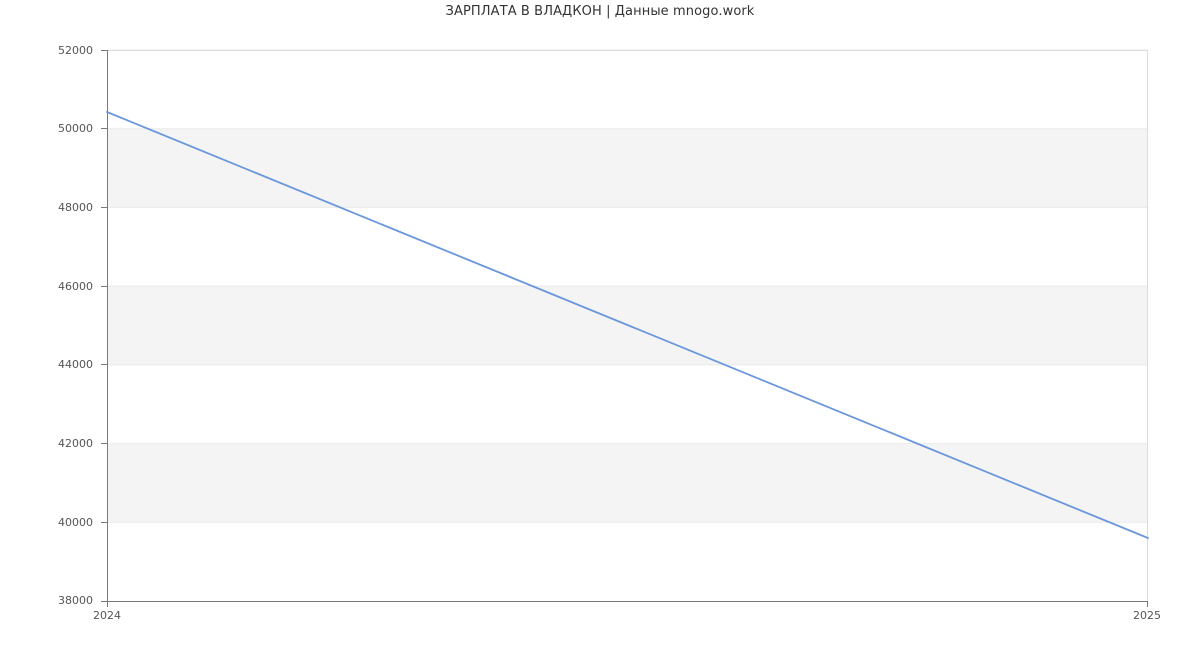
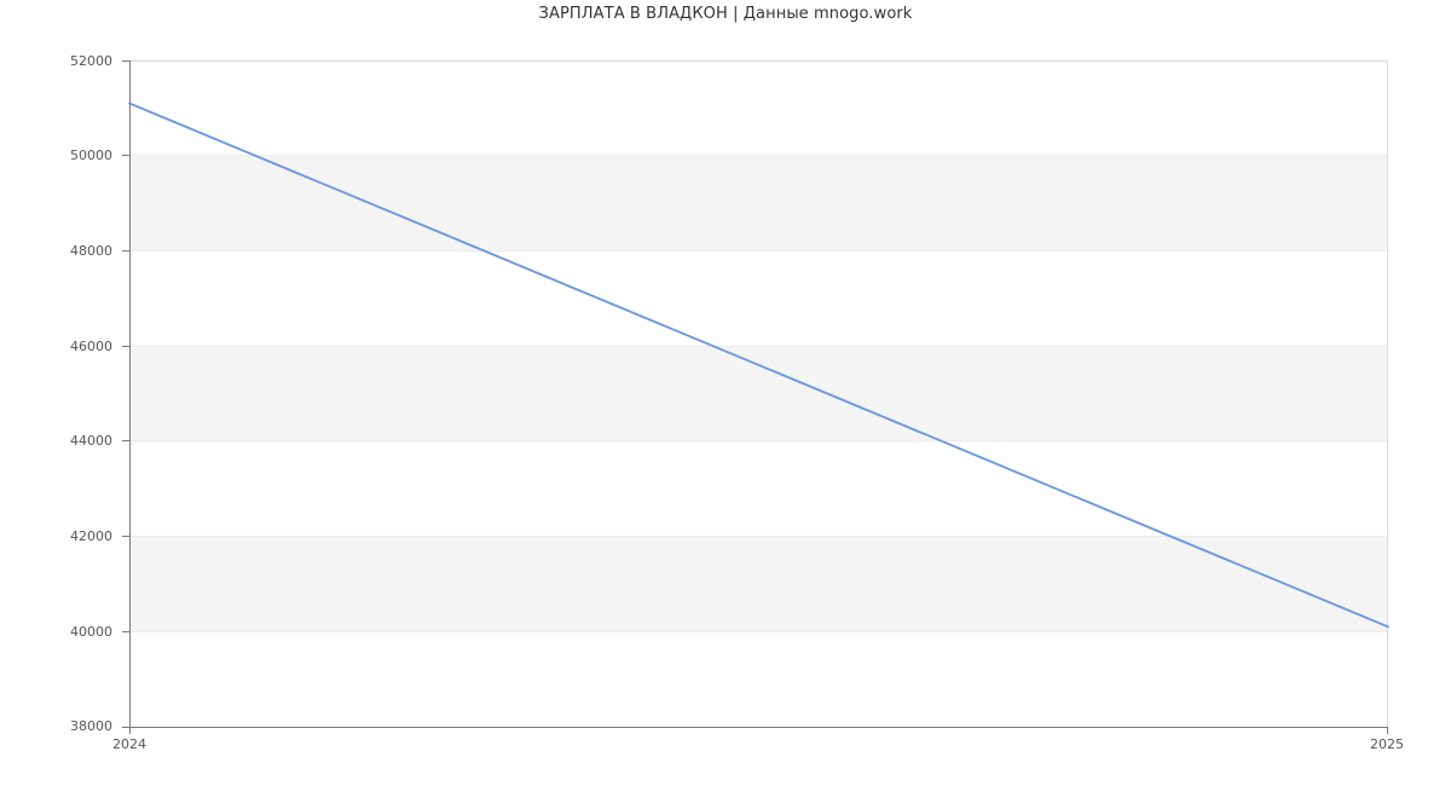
2024: 50400 -> 51100
2025: 39600 -> 40100
